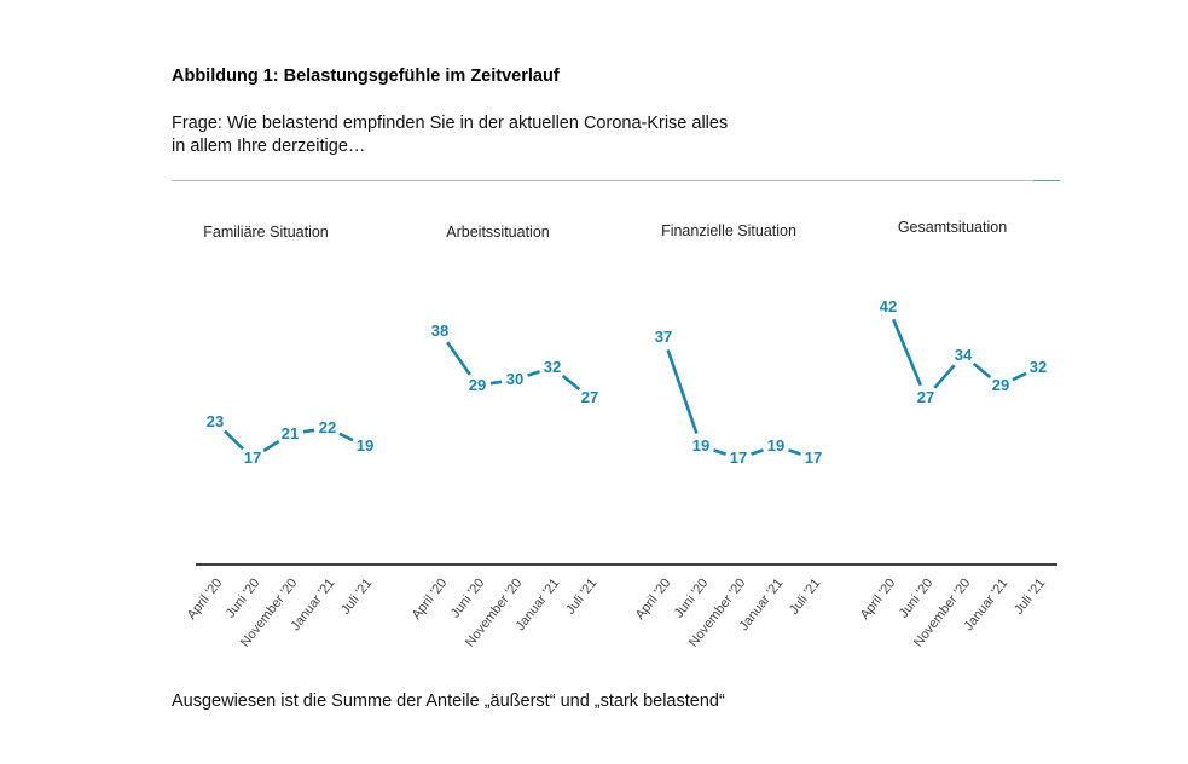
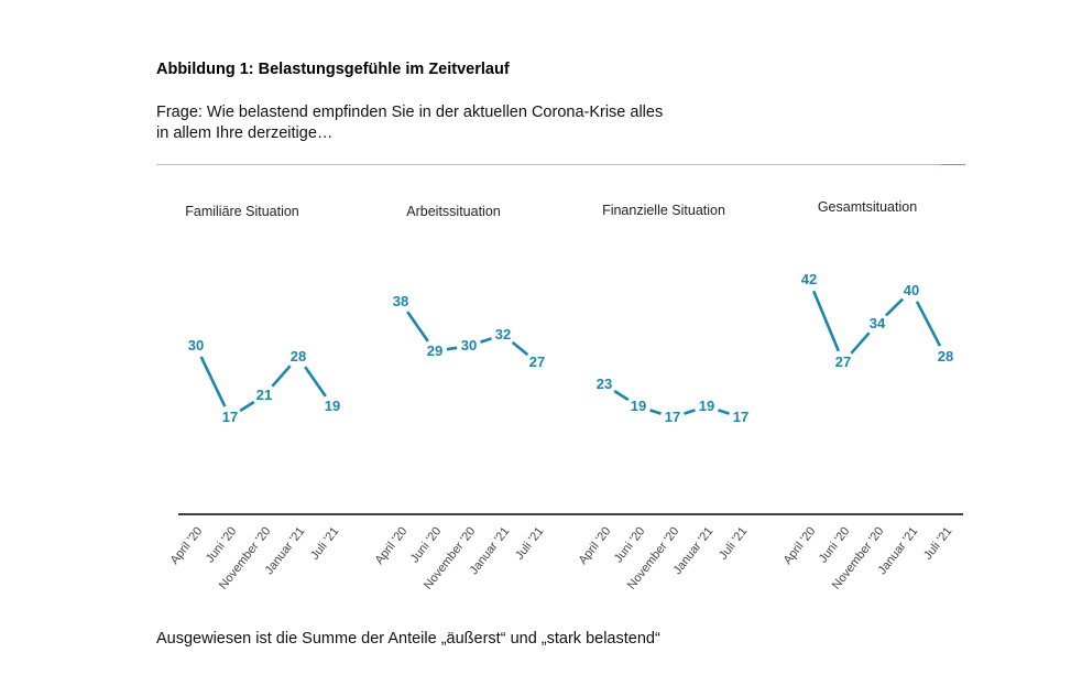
Familiäre Situation/April '20: 23 -> 30
Finanzielle Situation/April '20: 37 -> 23
Familiäre Situation/Januar '21: 22 -> 28
Gesamtsituation/Januar '21: 29 -> 40
Gesamtsituation/Juli '21: 32 -> 28
